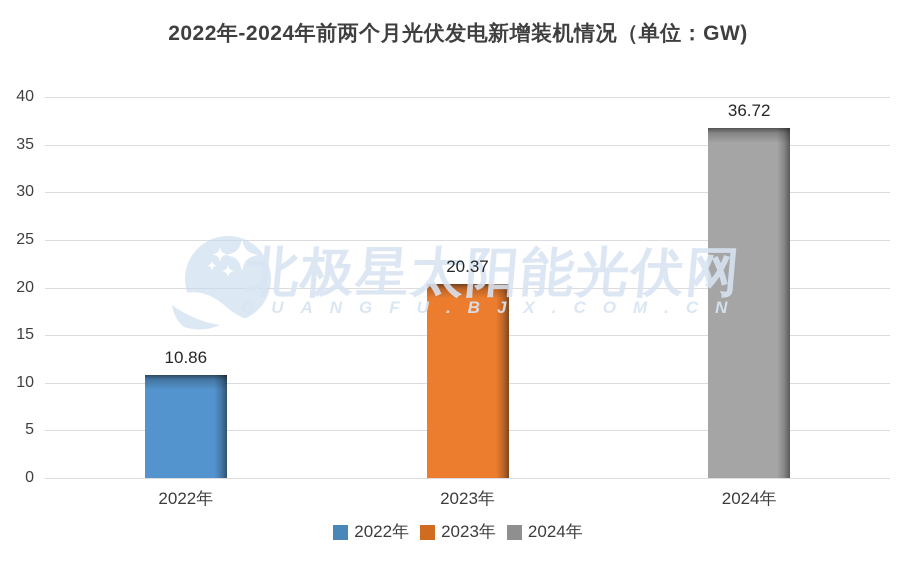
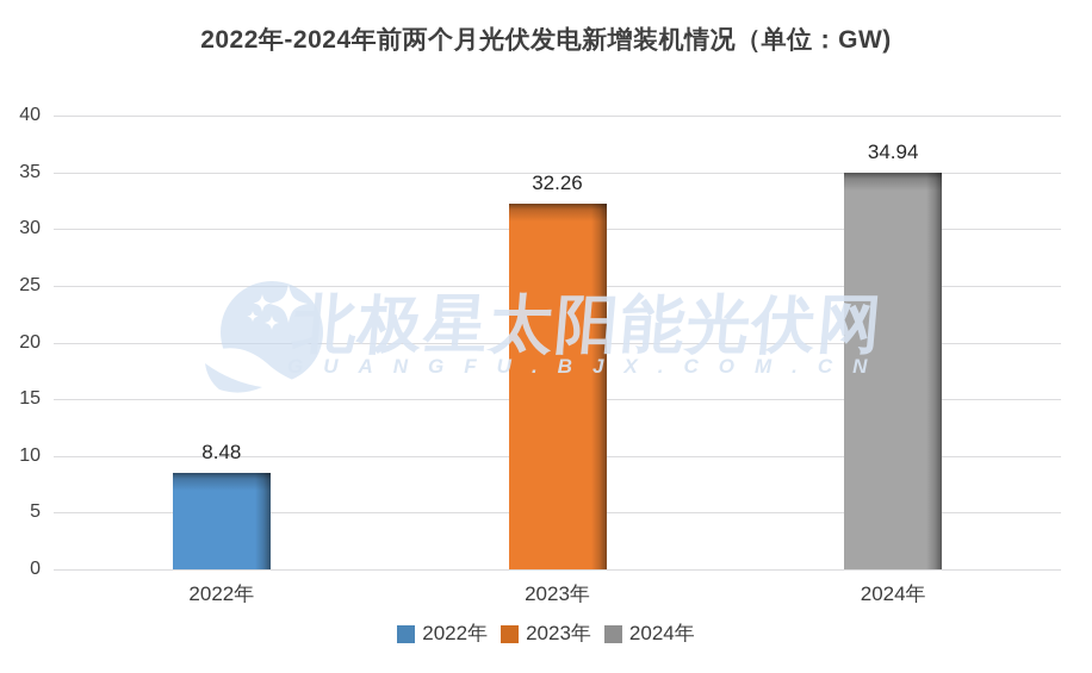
2022年: 10.86 -> 8.48
2023年: 20.37 -> 32.26
2024年: 36.72 -> 34.94
